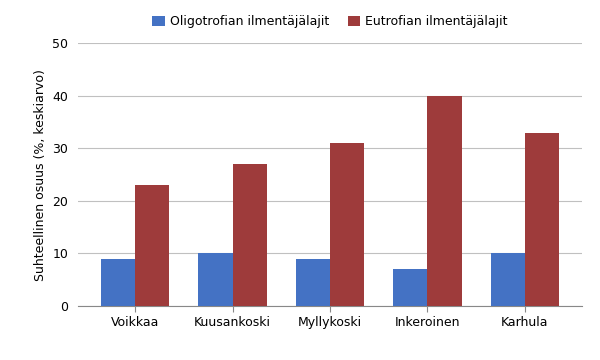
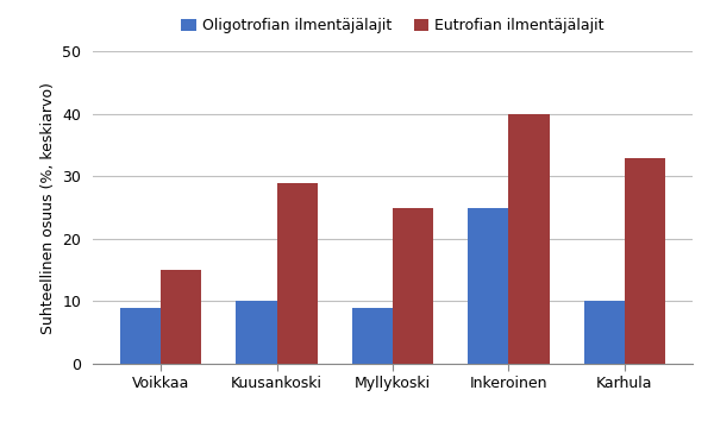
Eutrofian ilmentäjälajit/Voikkaa: 23 -> 15
Eutrofian ilmentäjälajit/Kuusankoski: 27 -> 29
Eutrofian ilmentäjälajit/Myllykoski: 31 -> 25
Oligotrofian ilmentäjälajit/Inkeroinen: 7 -> 25
